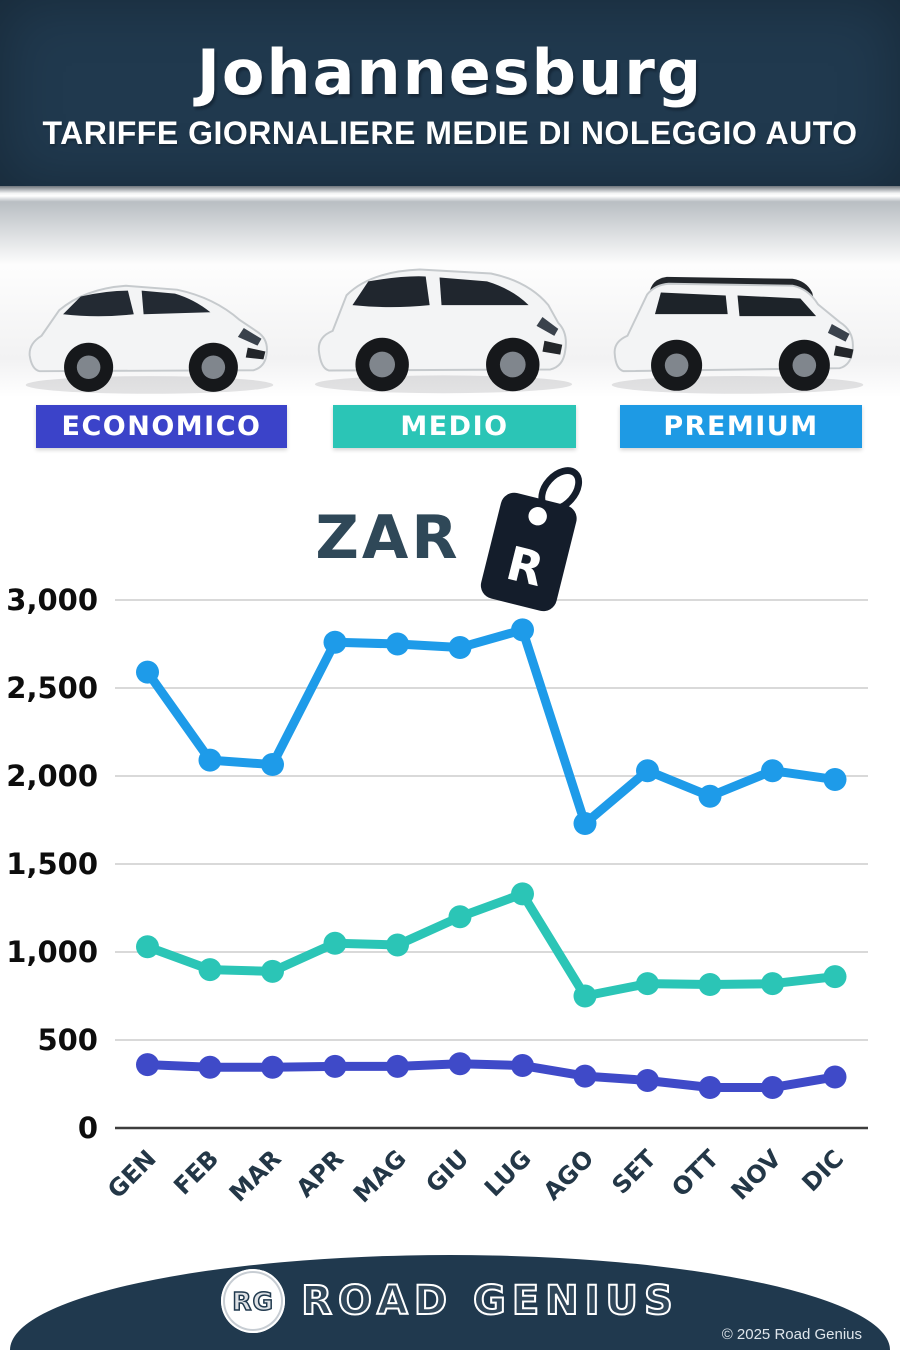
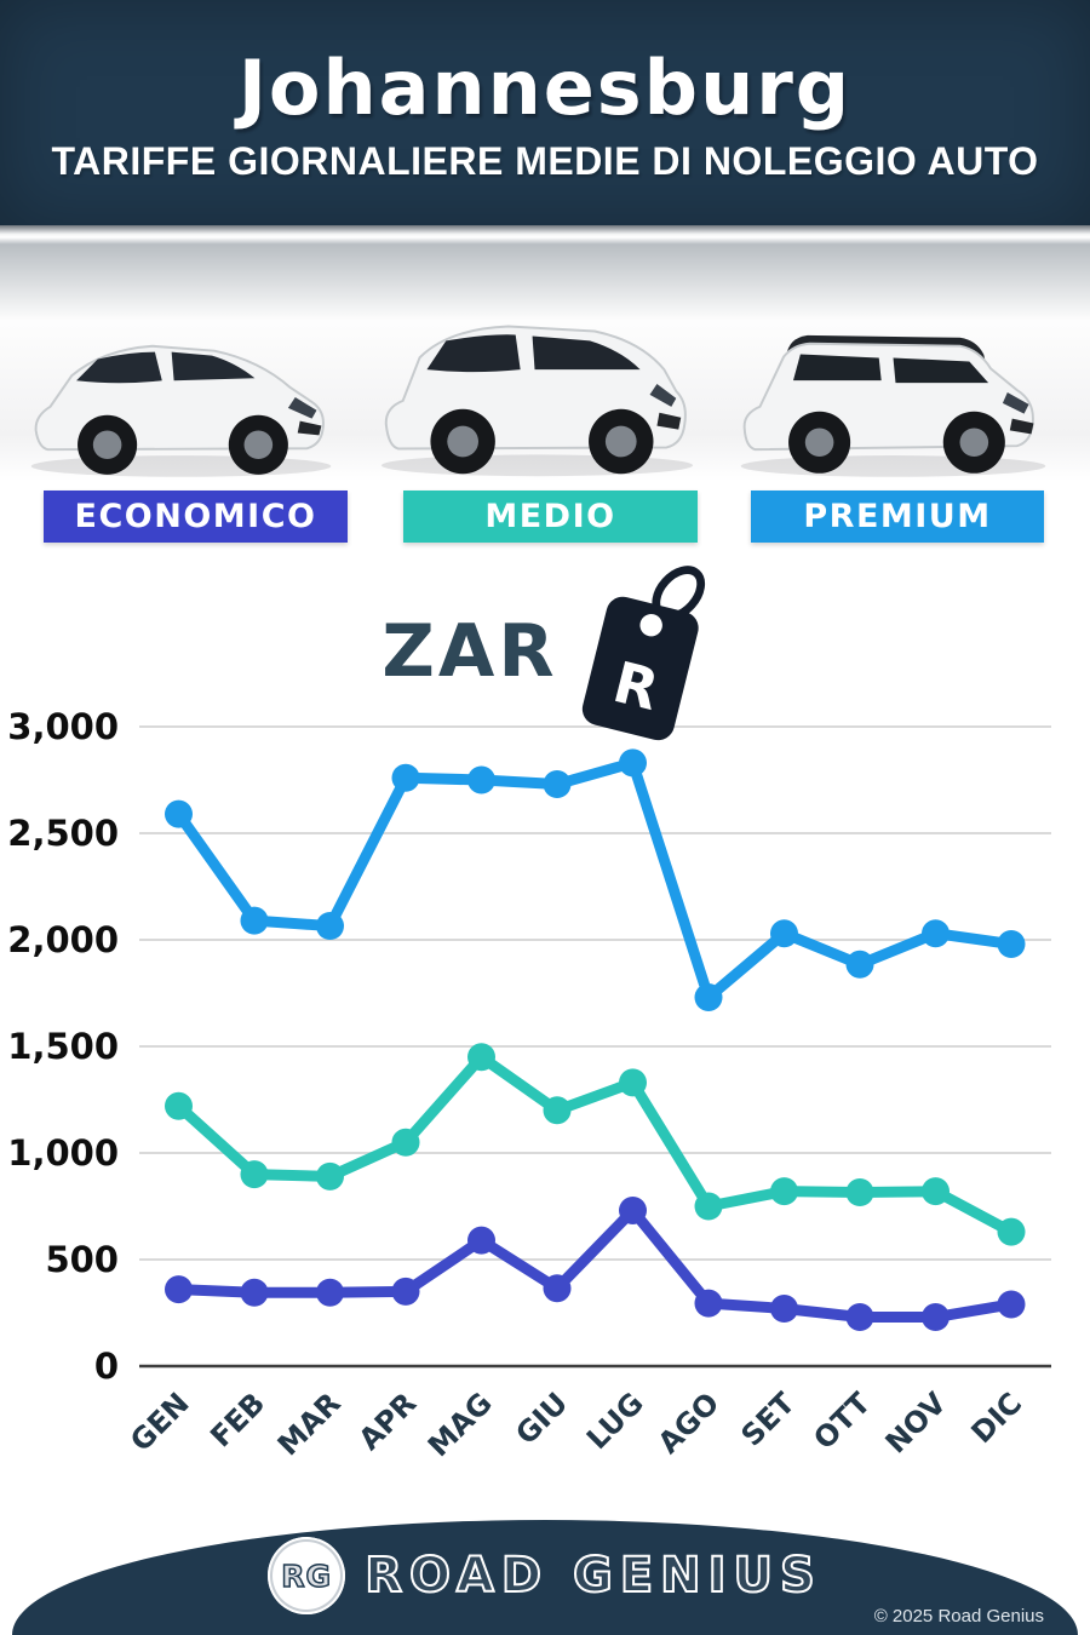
MEDIO/GEN: 1030 -> 1220
MEDIO/MAG: 1040 -> 1450
ECONOMICO/MAG: 350 -> 590
ECONOMICO/LUG: 360 -> 730
MEDIO/DIC: 860 -> 630
